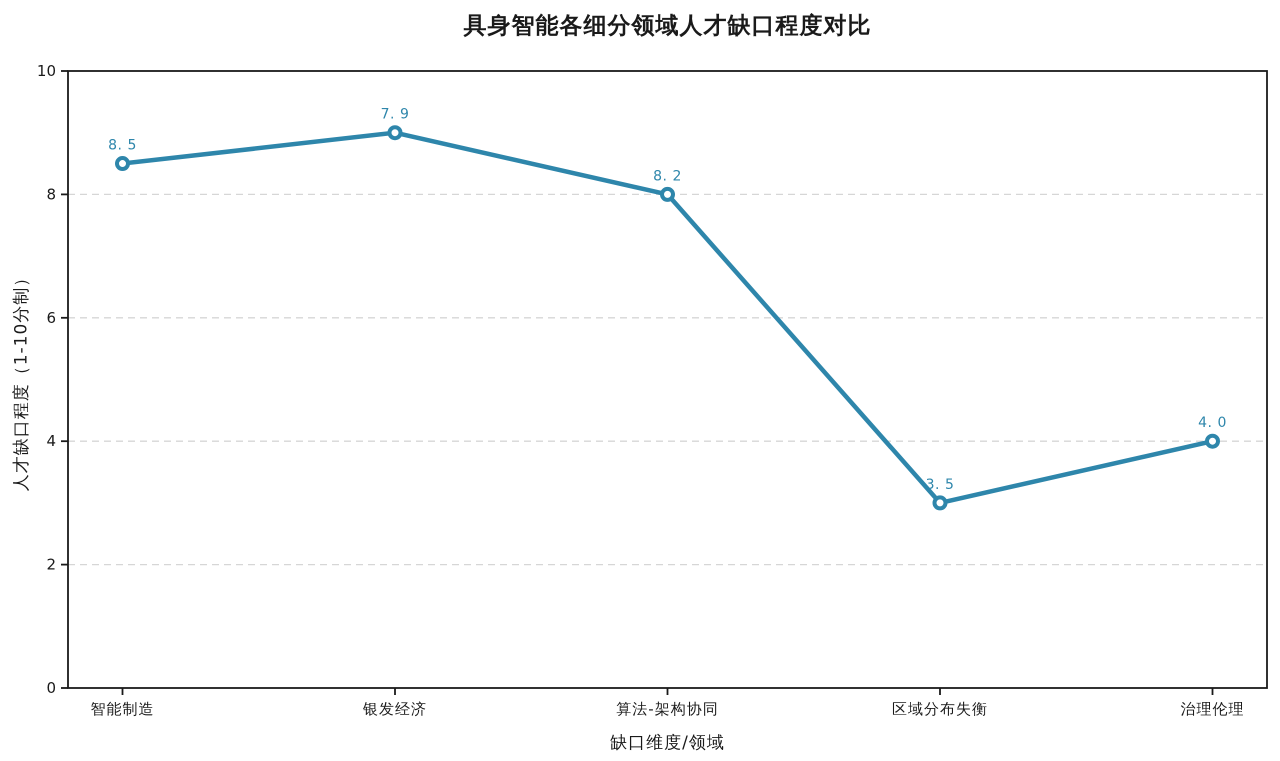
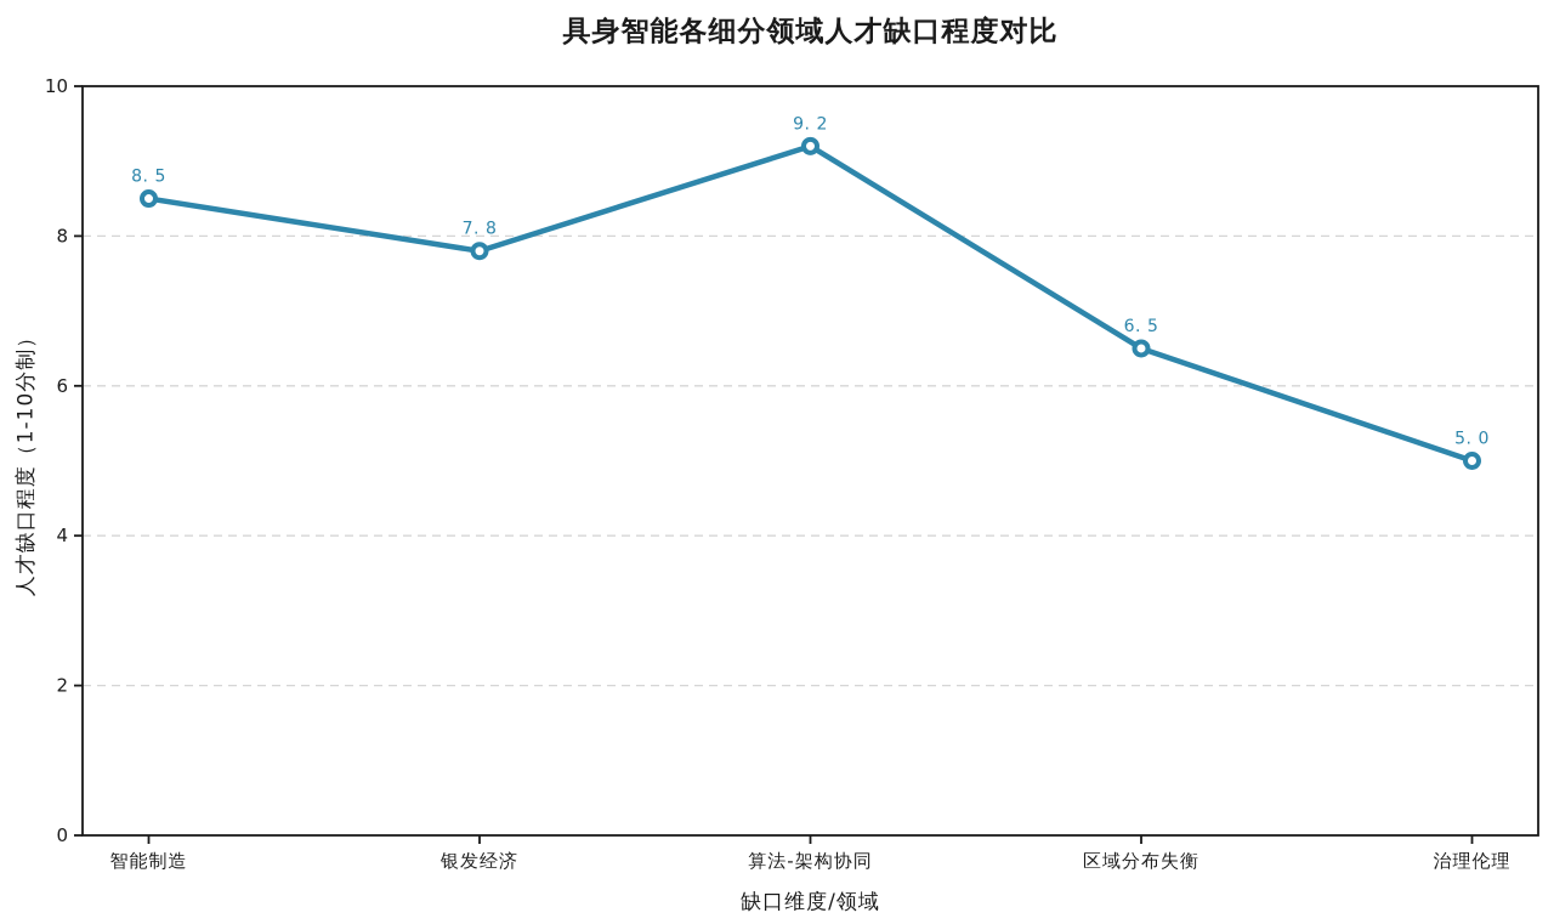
银发经济: 9 -> 8
算法-架构协同: 8 -> 9
区域分布失衡: 3 -> 6
治理伦理: 4 -> 5
